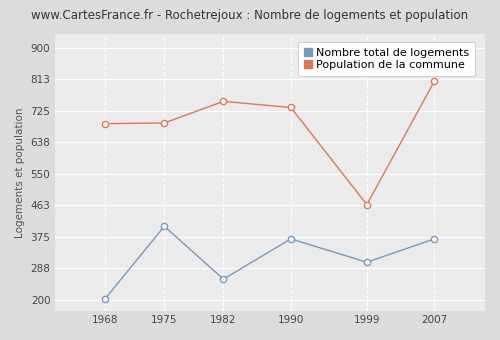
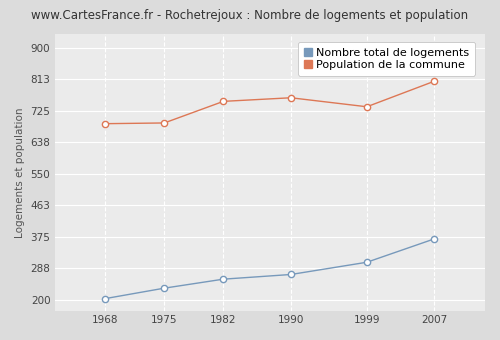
Nombre total de logements/1975: 405 -> 233
Nombre total de logements/1990: 370 -> 271
Population de la commune/1990: 735 -> 762
Population de la commune/1999: 465 -> 737
